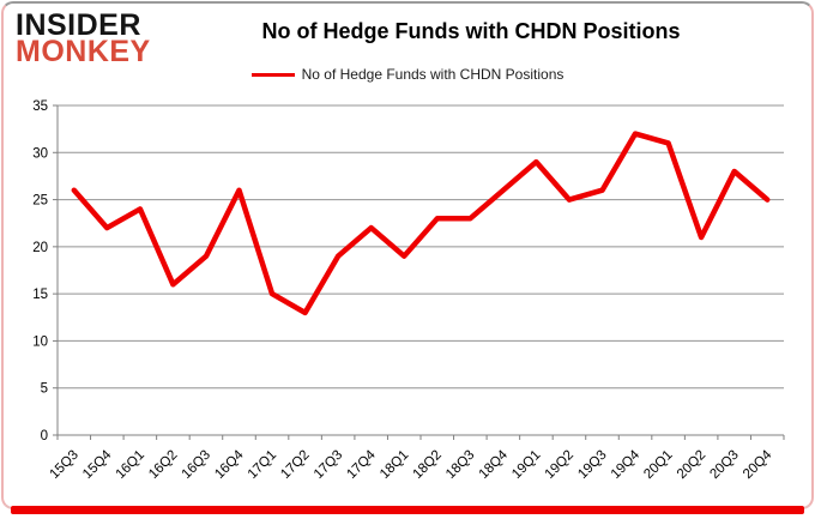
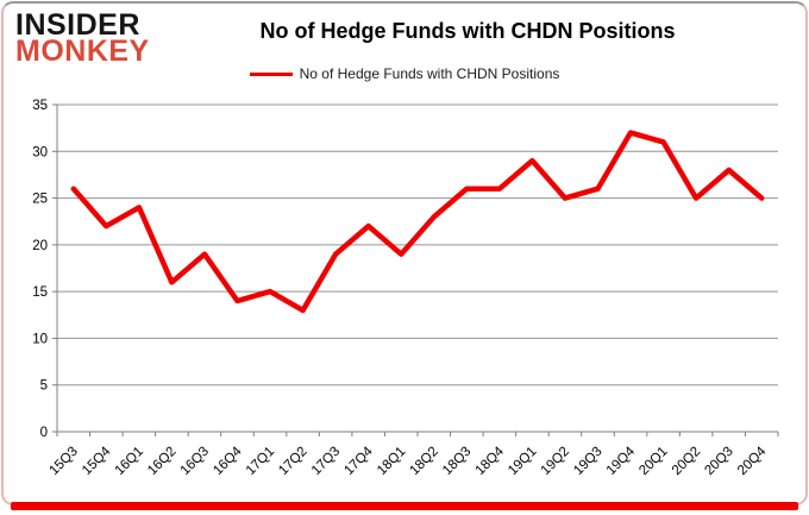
16Q4: 26 -> 14
18Q3: 23 -> 26
20Q2: 21 -> 25
